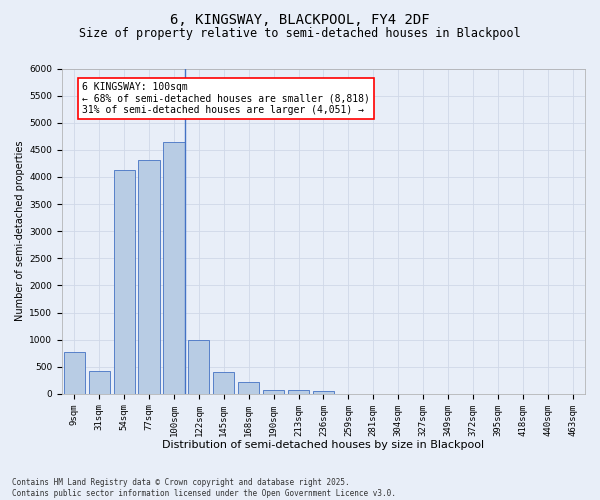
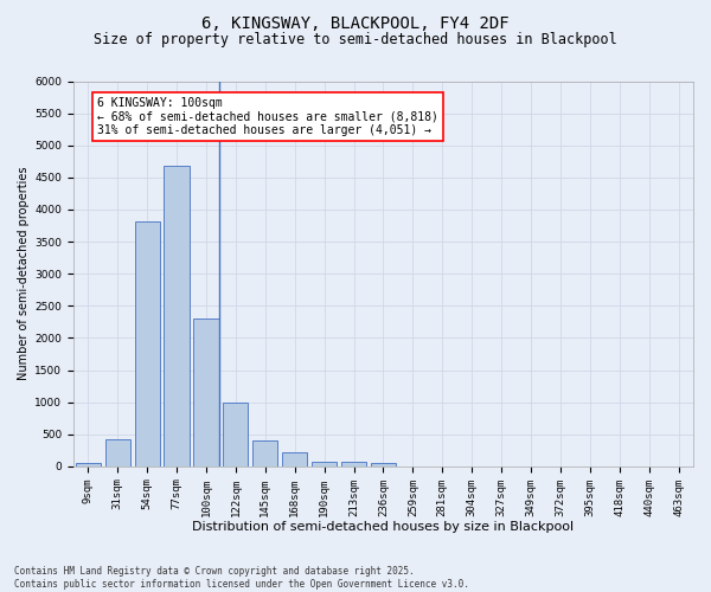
9sqm: 780 -> 50
54sqm: 4120 -> 3820
77sqm: 4320 -> 4680
100sqm: 4640 -> 2300
